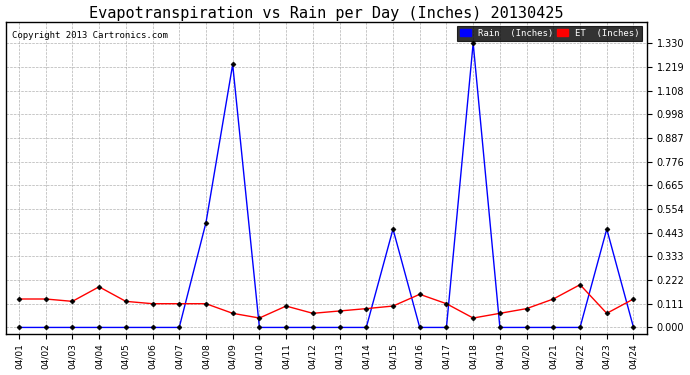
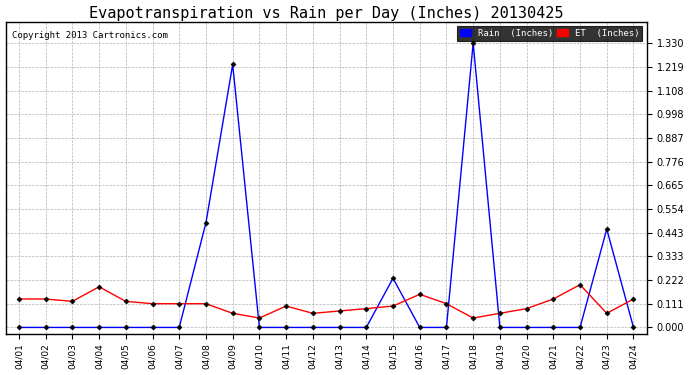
Rain (Inches)/04/15: 0.46 -> 0.23
